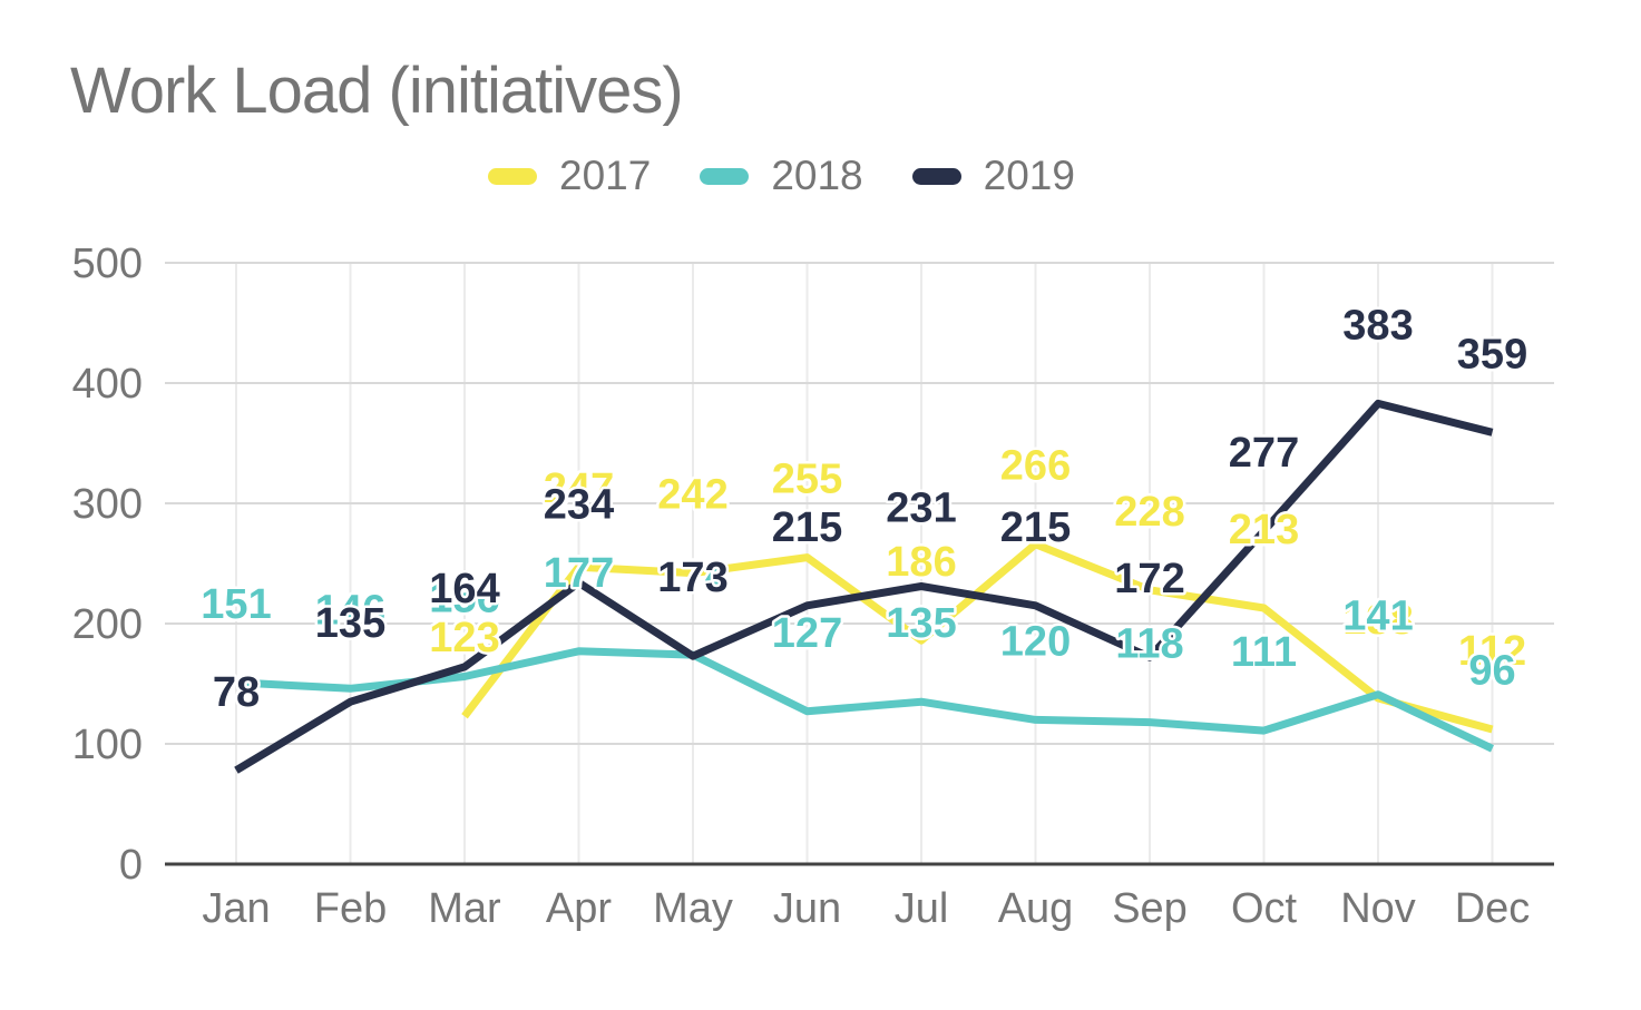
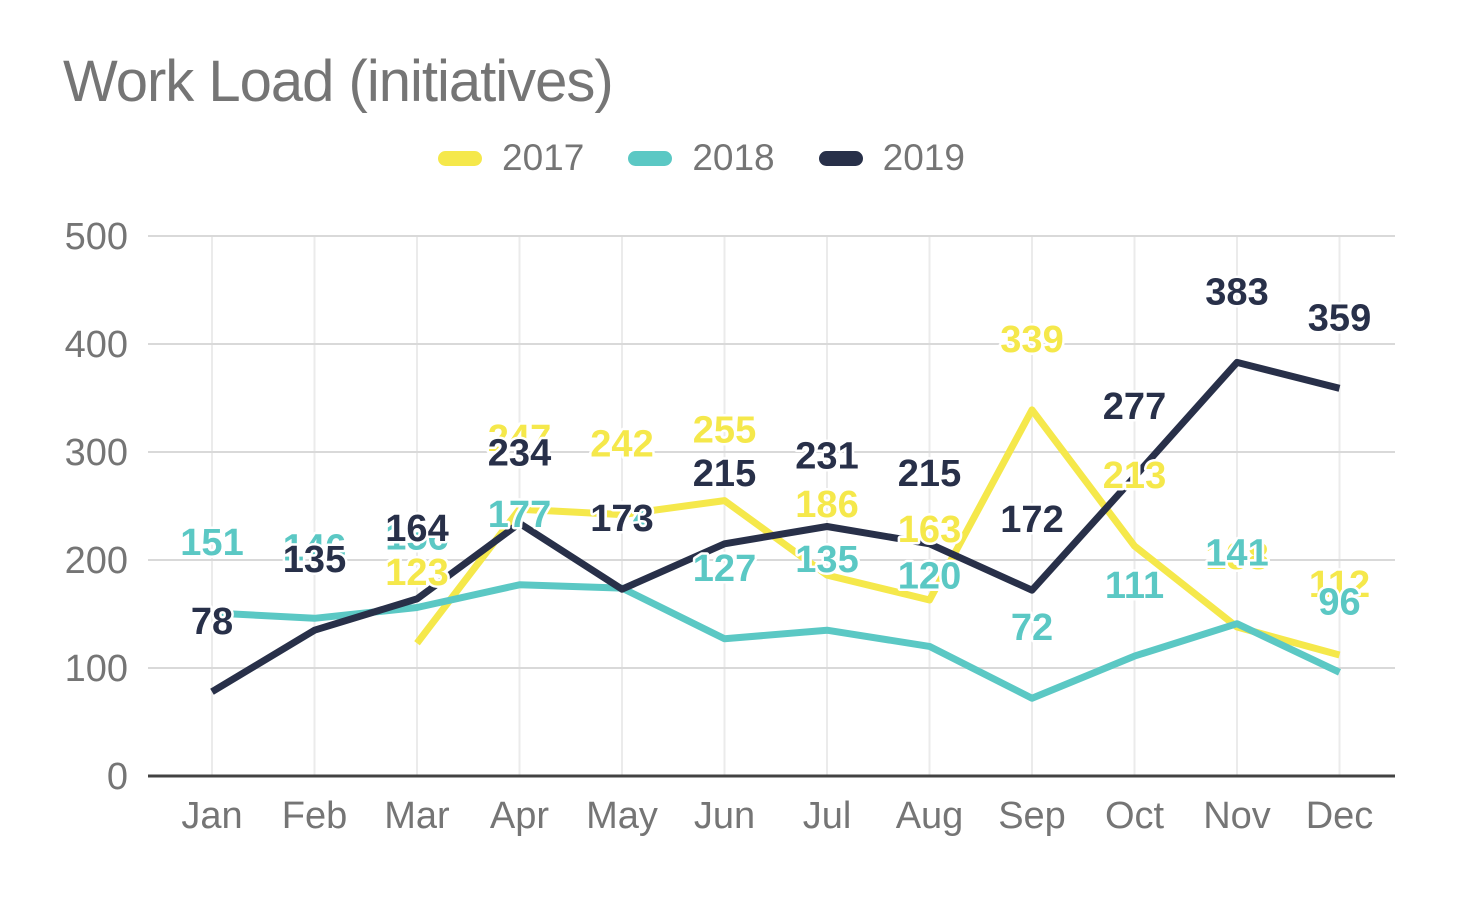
2017/Aug: 266 -> 163
2017/Sep: 228 -> 339
2018/Sep: 118 -> 72
